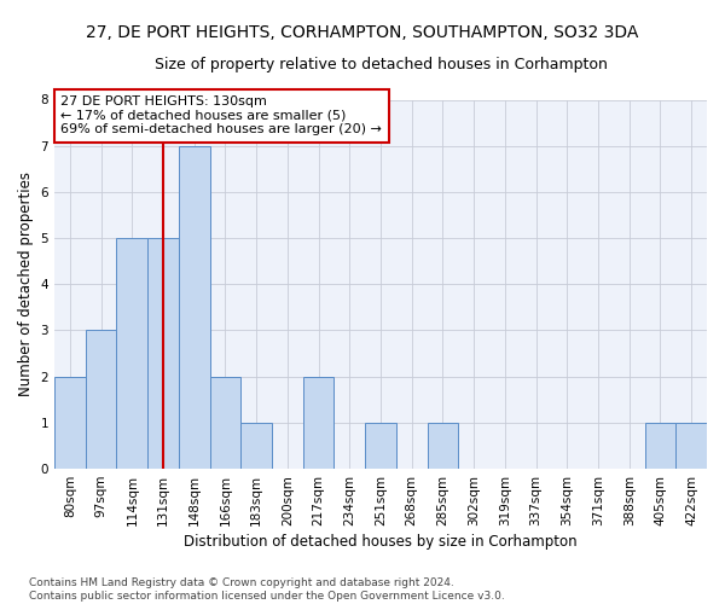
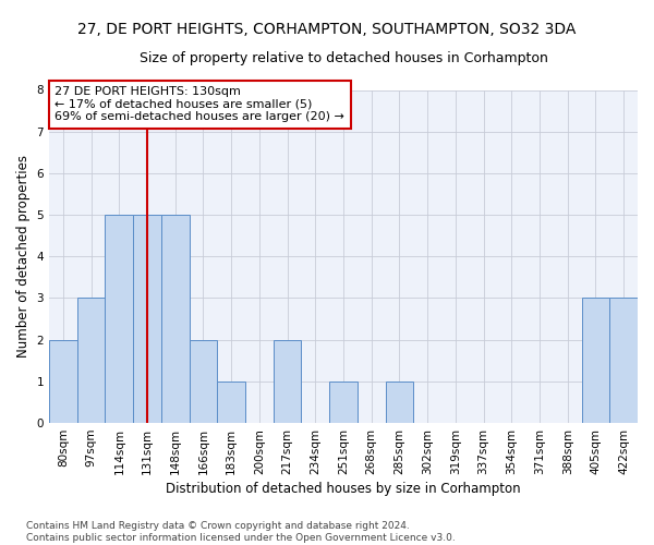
148sqm: 7 -> 5
405sqm: 1 -> 3
422sqm: 1 -> 3
